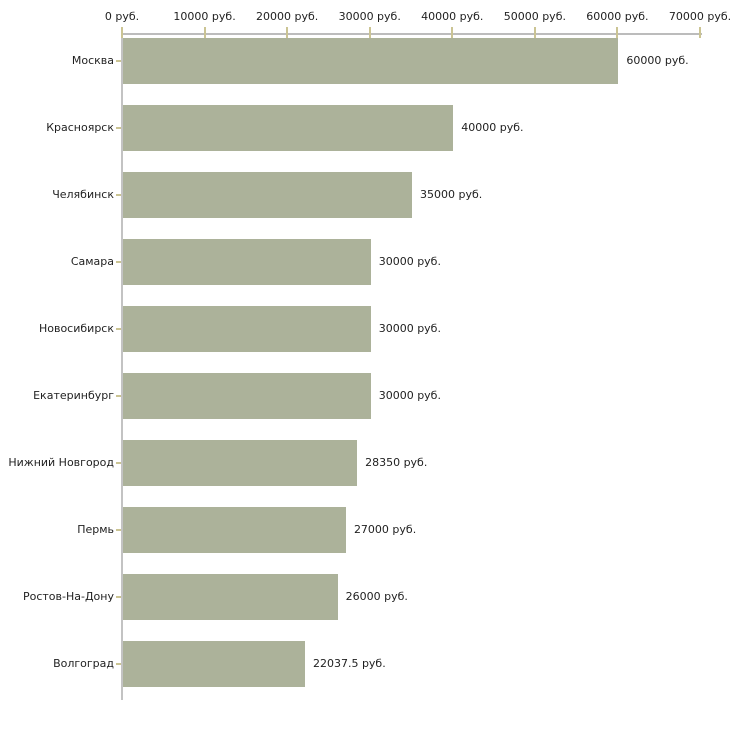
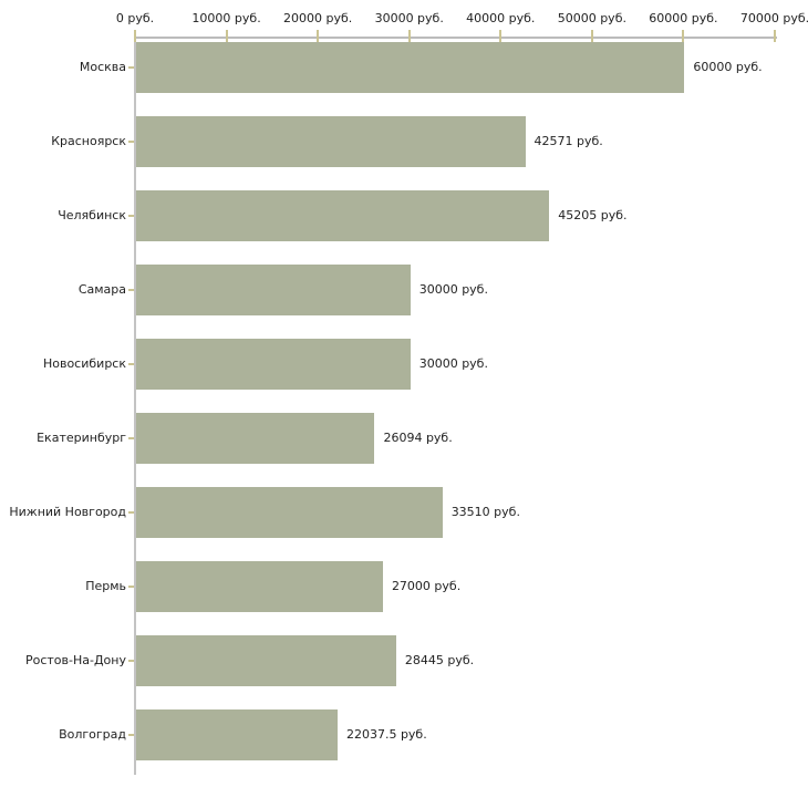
Красноярск: 40000 -> 42571
Челябинск: 35000 -> 45205
Екатеринбург: 30000 -> 26094
Нижний Новгород: 28350 -> 33510
Ростов-На-Дону: 26000 -> 28445
